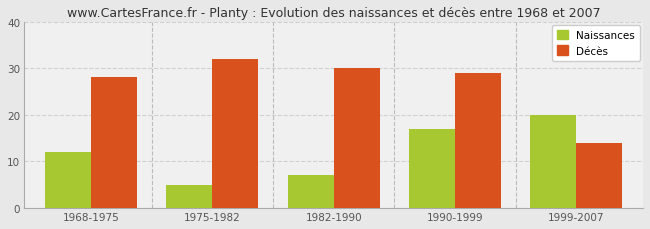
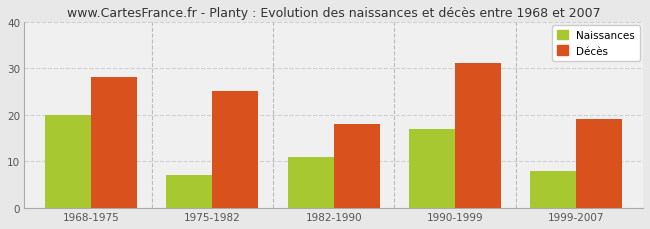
Naissances/1968-1975: 12 -> 20
Naissances/1975-1982: 5 -> 7
Décès/1975-1982: 32 -> 25
Naissances/1982-1990: 7 -> 11
Décès/1982-1990: 30 -> 18
Décès/1990-1999: 29 -> 31
Naissances/1999-2007: 20 -> 8
Décès/1999-2007: 14 -> 19
